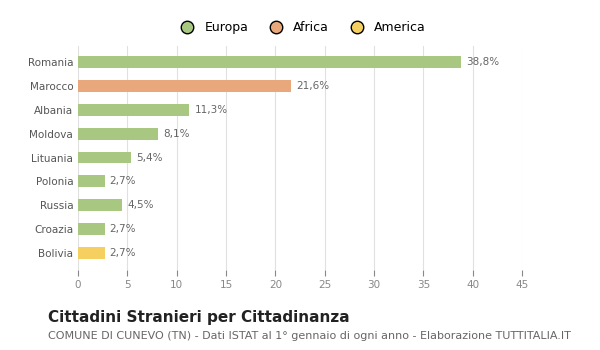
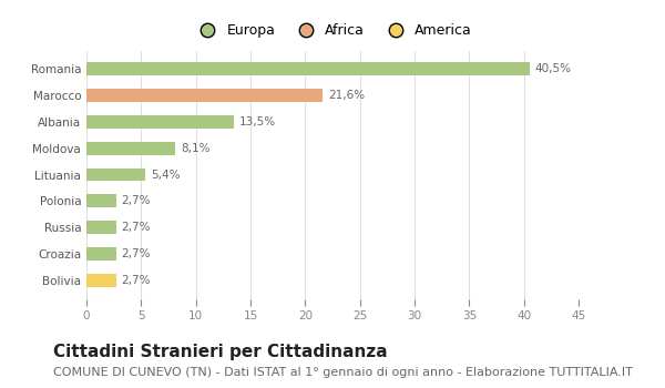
Romania: 38,8% -> 40,5%
Albania: 11,3% -> 13,5%
Russia: 4,5% -> 2,7%
